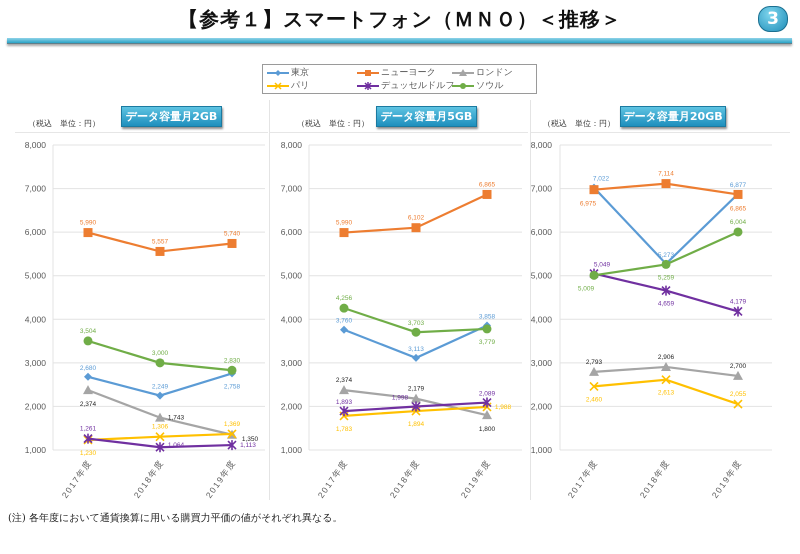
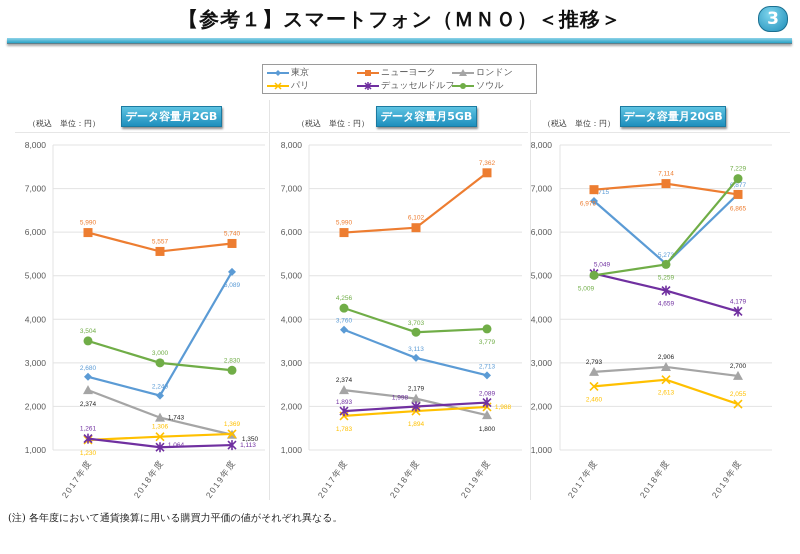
データ容量月2GB/東京/2019年度: 2,758 -> 5,089
データ容量月5GB/東京/2019年度: 3,858 -> 2,713
データ容量月5GB/ニューヨーク/2019年度: 6,865 -> 7,362
データ容量月20GB/東京/2017年度: 7,022 -> 6,715
データ容量月20GB/ソウル/2019年度: 6,004 -> 7,229
